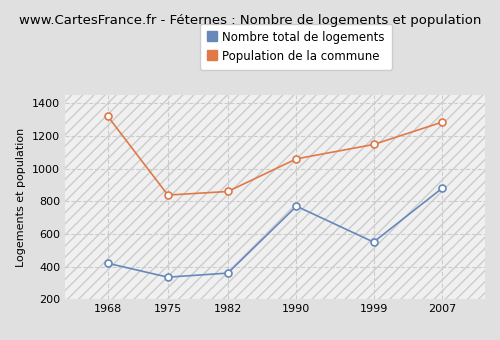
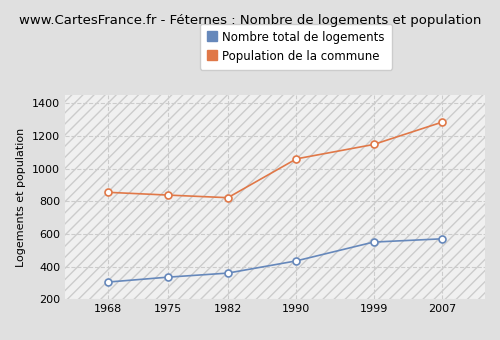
Nombre total de logements/1968: 420 -> 300
Population de la commune/1968: 1320 -> 860
Population de la commune/1982: 860 -> 820
Nombre total de logements/1990: 770 -> 440
Nombre total de logements/2007: 880 -> 570
